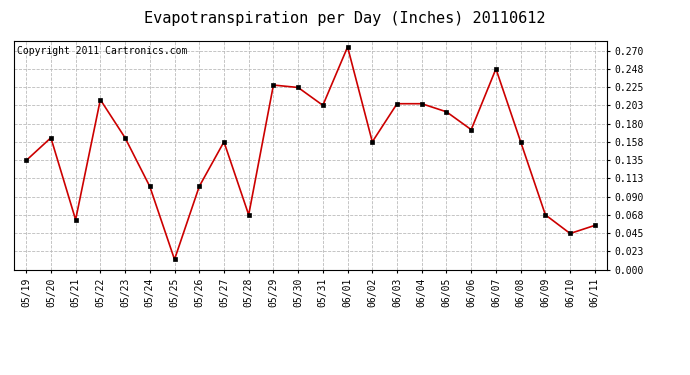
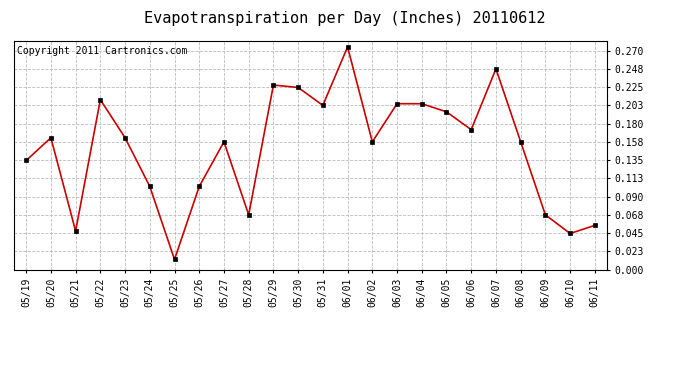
05/21: 0.062 -> 0.048
